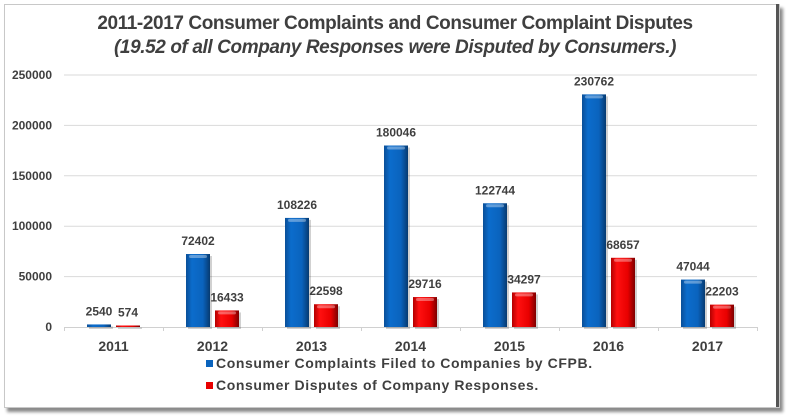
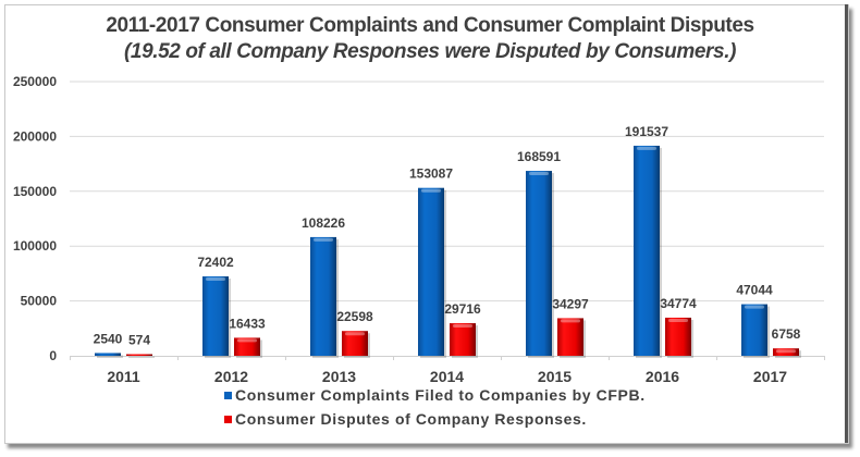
Consumer Complaints Filed to Companies by CFPB./2014: 180046 -> 153087
Consumer Complaints Filed to Companies by CFPB./2015: 122744 -> 168591
Consumer Complaints Filed to Companies by CFPB./2016: 230762 -> 191537
Consumer Disputes of Company Responses./2016: 68657 -> 34774
Consumer Disputes of Company Responses./2017: 22203 -> 6758
